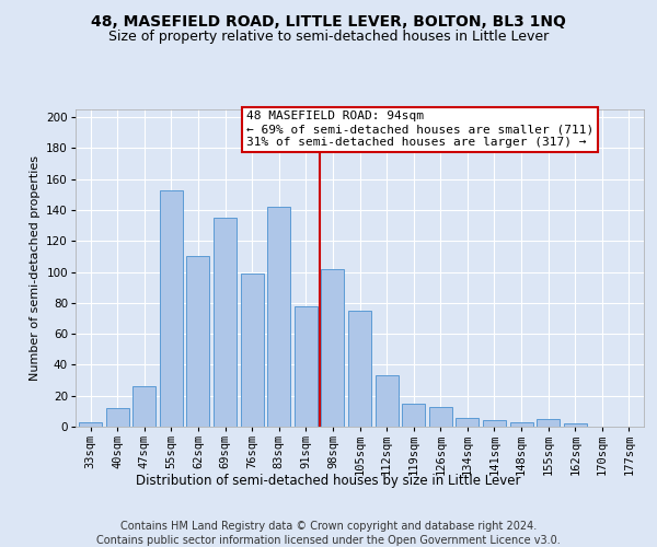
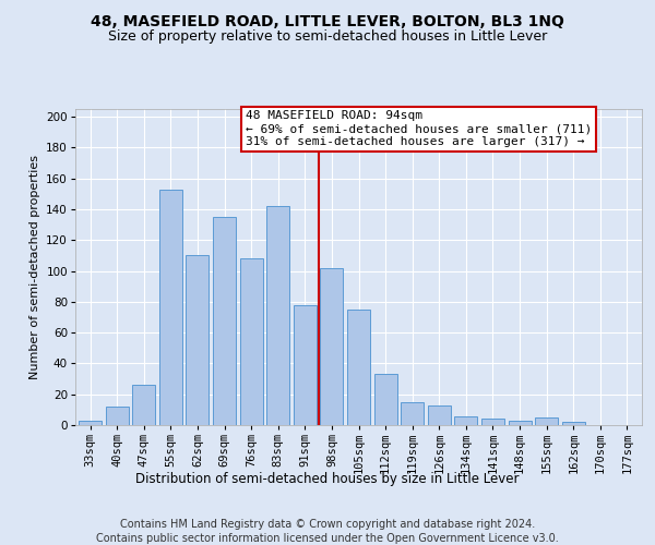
76sqm: 99 -> 108
